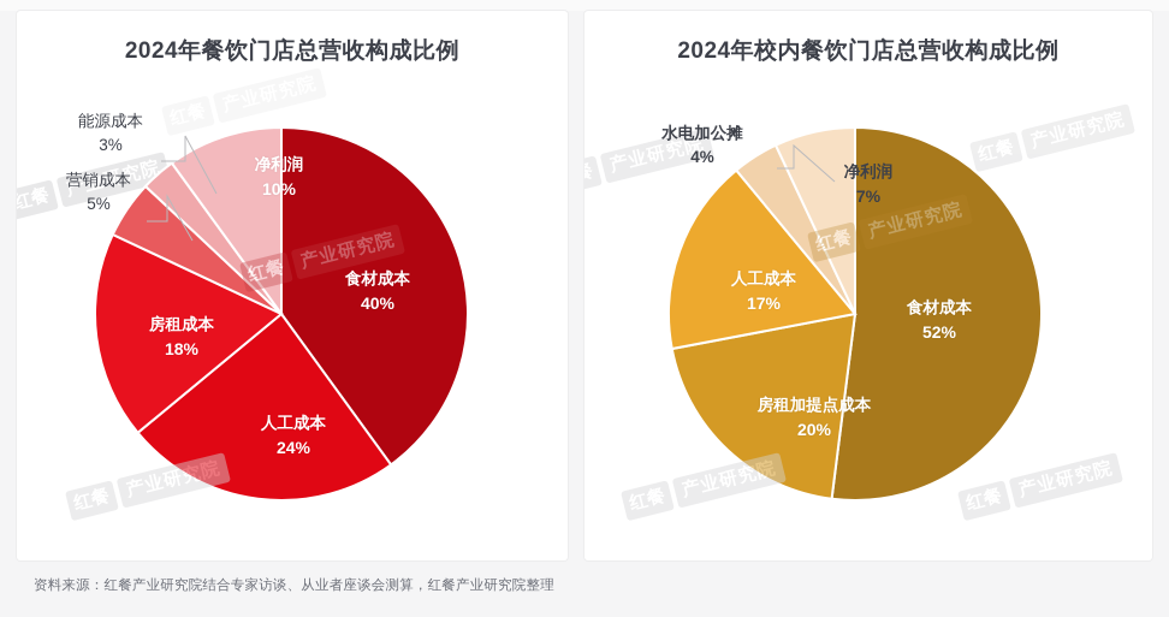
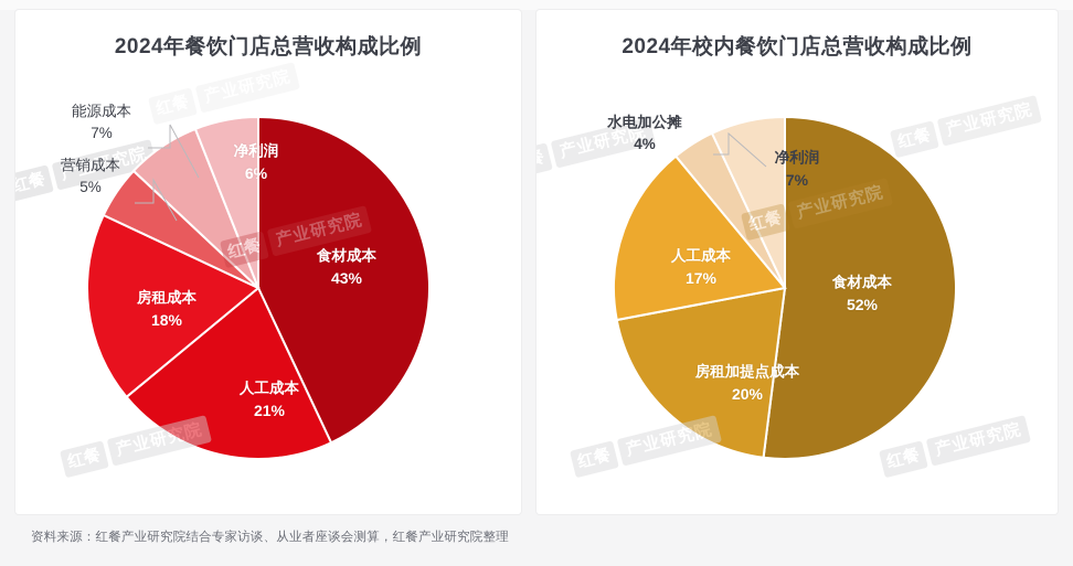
2024年餐饮门店总营收构成比例/食材成本: 40% -> 43%
2024年餐饮门店总营收构成比例/人工成本: 24% -> 21%
2024年餐饮门店总营收构成比例/能源成本: 3% -> 7%
2024年餐饮门店总营收构成比例/净利润: 10% -> 6%
